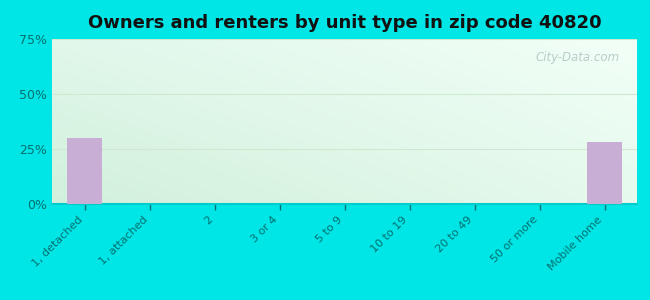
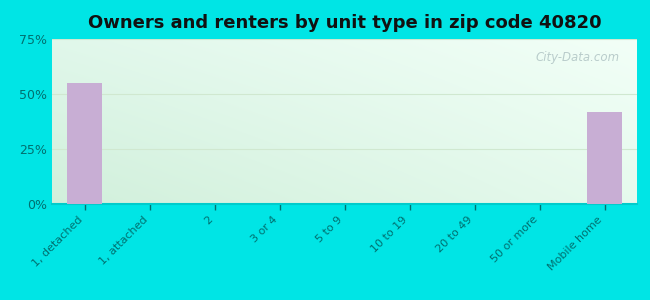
1, detached: 30% -> 55%
Mobile home: 28% -> 42%
